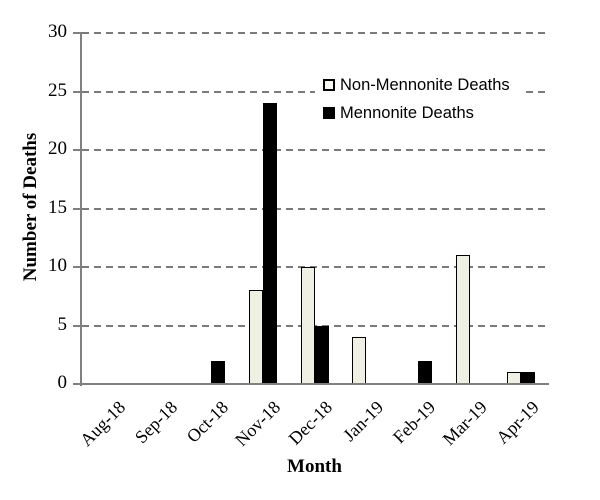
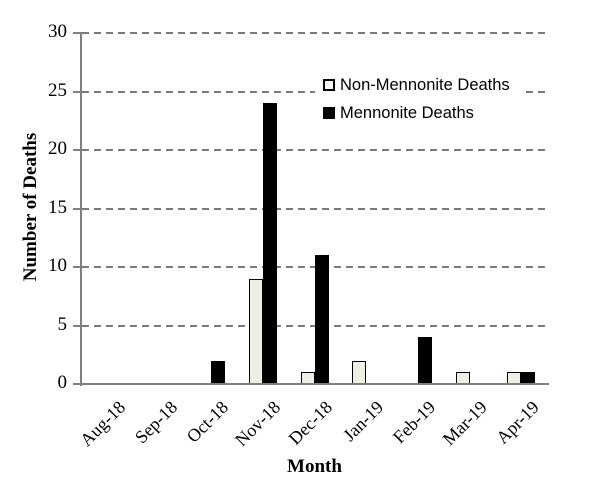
Non-Mennonite Deaths/Nov-18: 8 -> 9
Non-Mennonite Deaths/Dec-18: 10 -> 1
Mennonite Deaths/Dec-18: 5 -> 11
Non-Mennonite Deaths/Jan-19: 4 -> 2
Mennonite Deaths/Feb-19: 2 -> 4
Non-Mennonite Deaths/Mar-19: 11 -> 1
